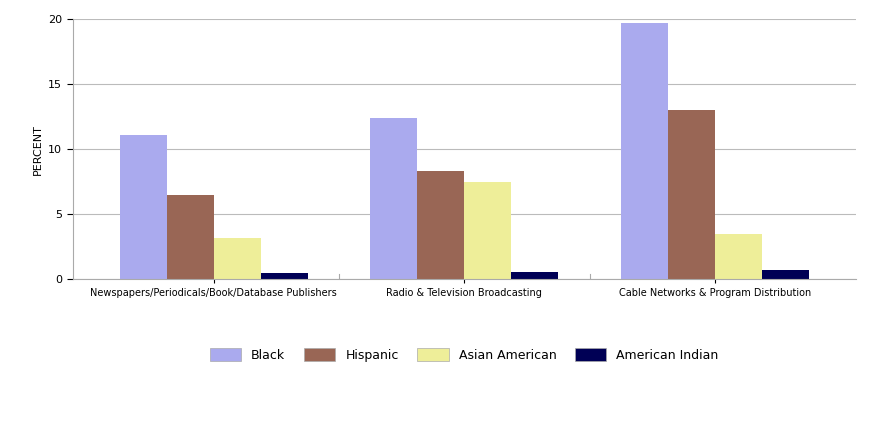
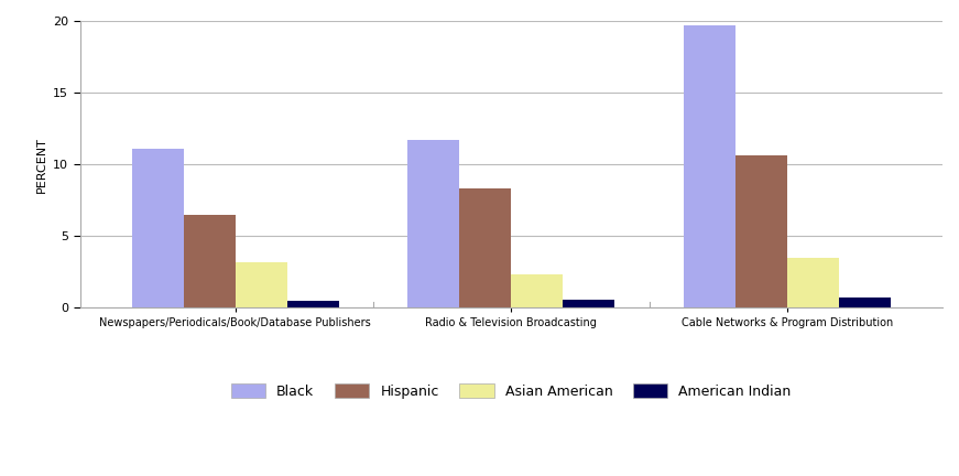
Black/Radio & Television Broadcasting: 12.4 -> 11.7
Asian American/Radio & Television Broadcasting: 7.5 -> 2.3
Hispanic/Cable Networks & Program Distribution: 13.0 -> 10.6
